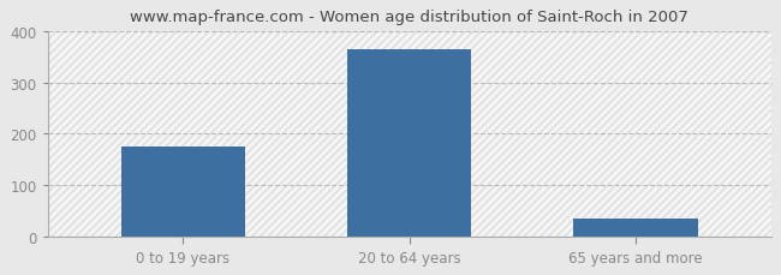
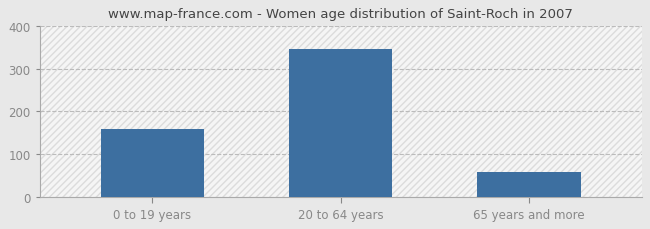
0 to 19 years: 175 -> 160
20 to 64 years: 365 -> 345
65 years and more: 35 -> 60
